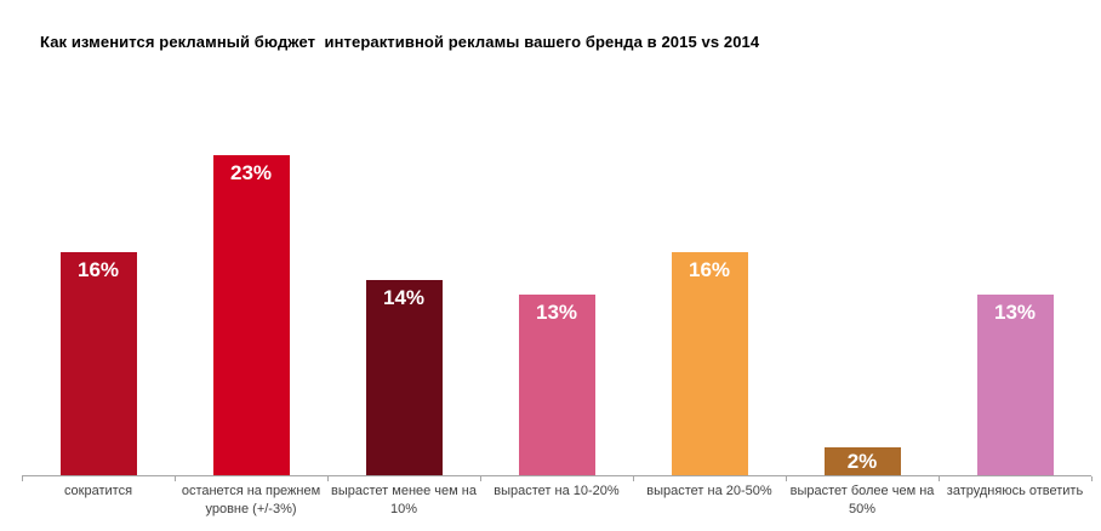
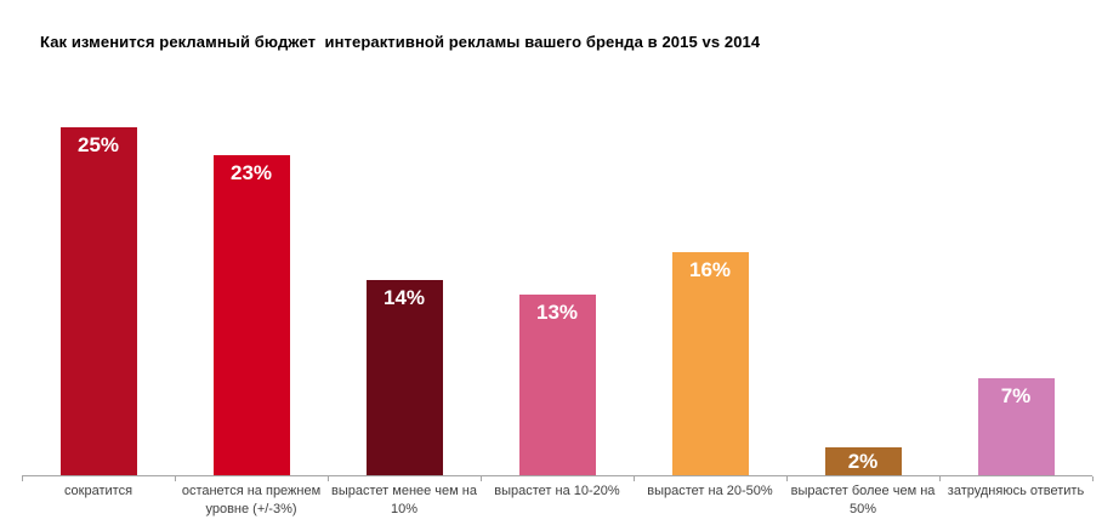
сократится: 16% -> 25%
затрудняюсь ответить: 13% -> 7%
